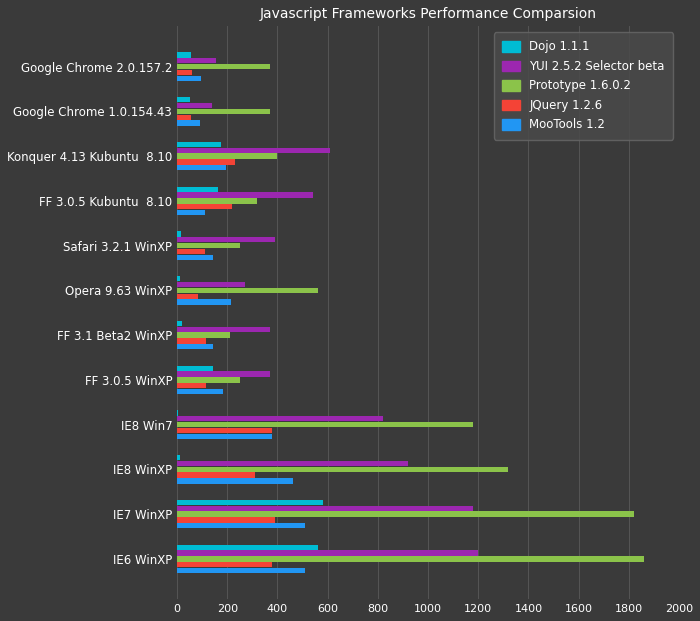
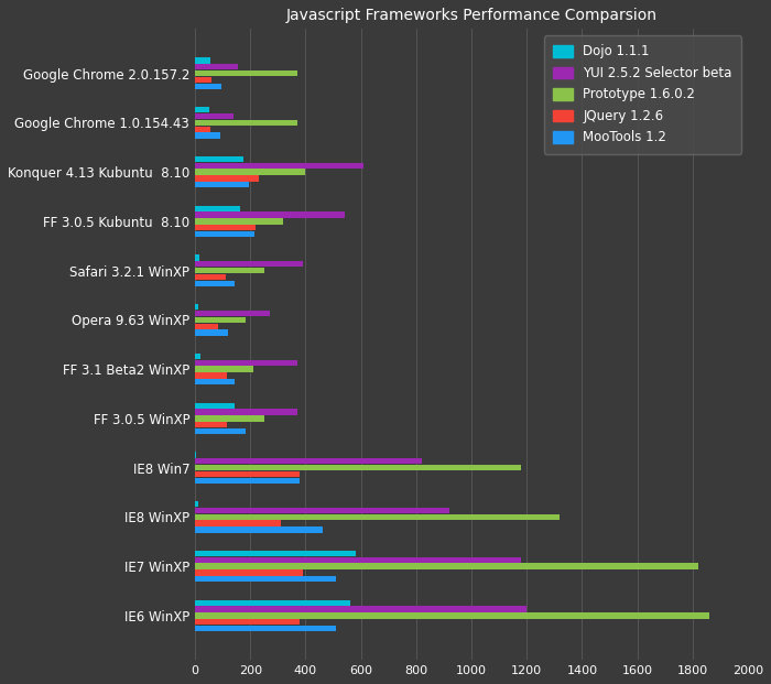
MooTools 1.2/FF 3.0.5 Kubuntu 8.10: 110 -> 215
Prototype 1.6.0.2/Opera 9.63 WinXP: 560 -> 185
MooTools 1.2/Opera 9.63 WinXP: 215 -> 120
